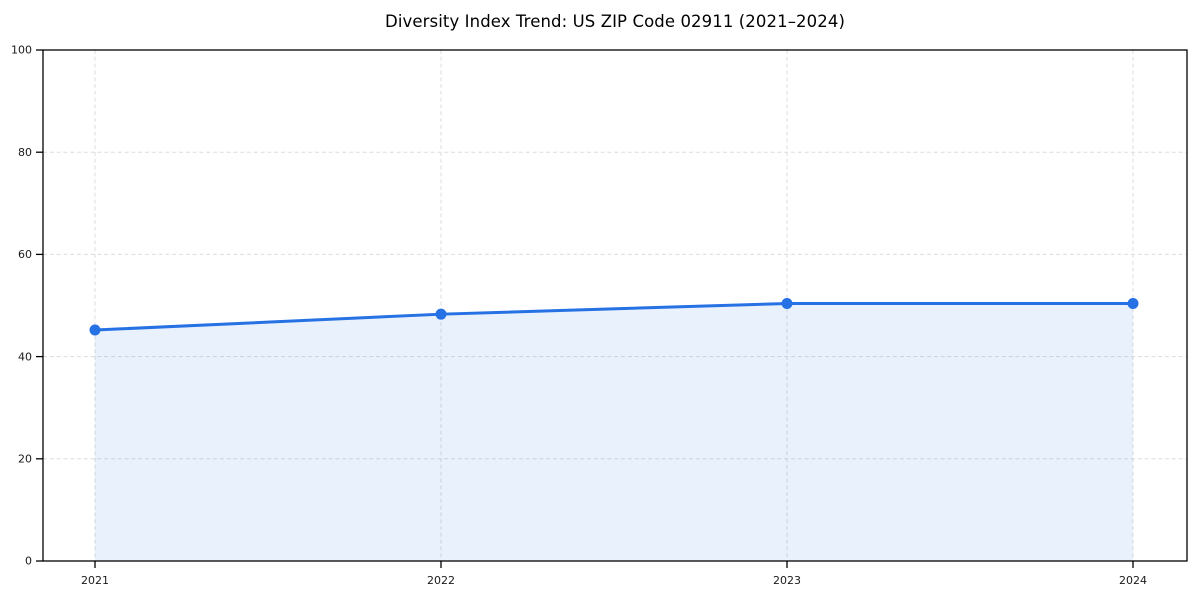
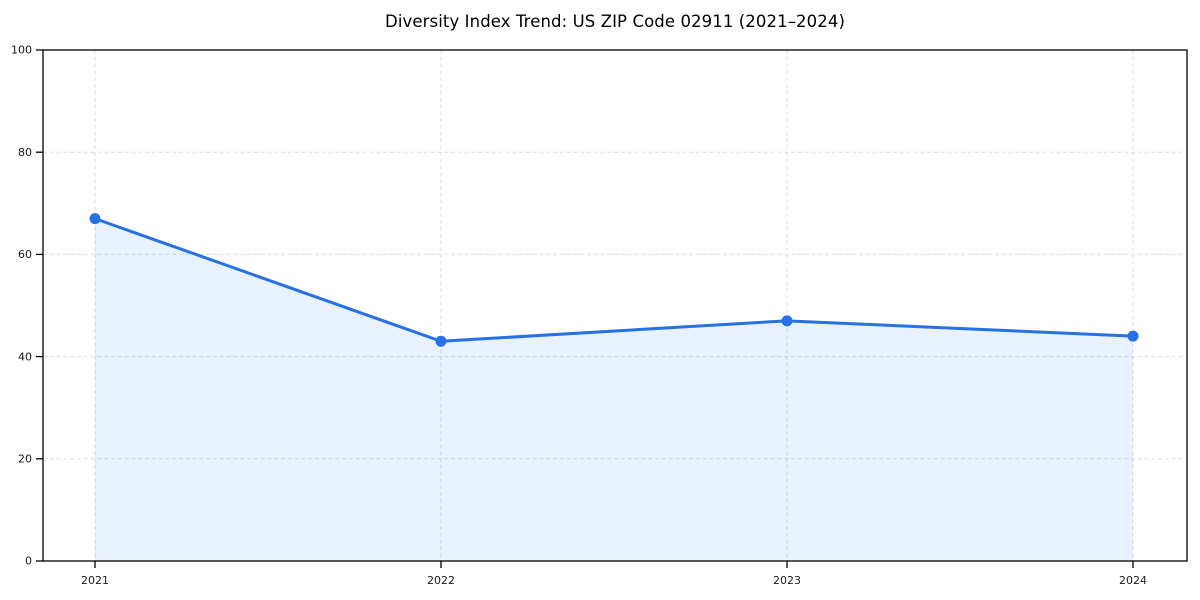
2021: 45 -> 67
2022: 48 -> 43
2023: 50 -> 47
2024: 50 -> 44
